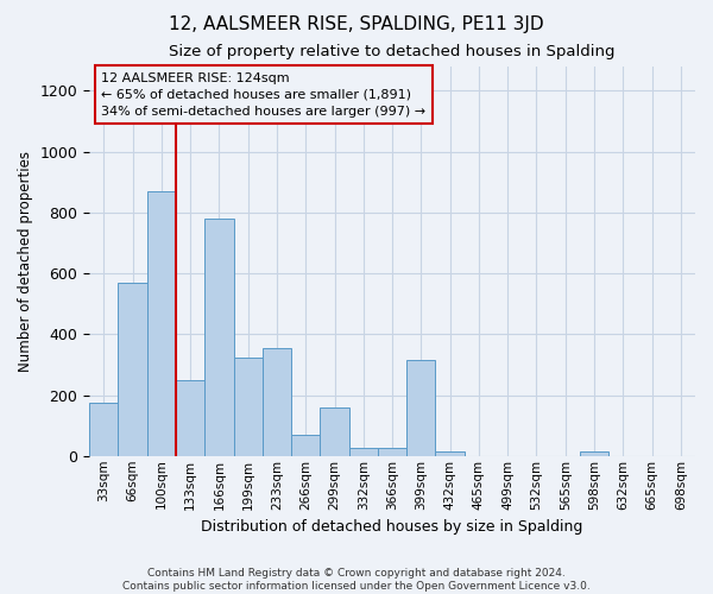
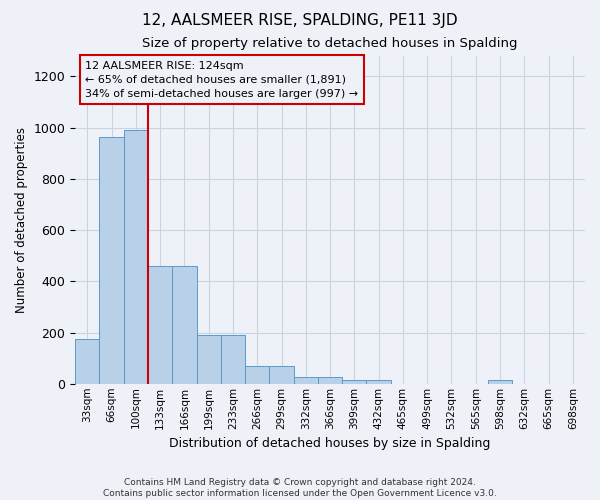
66sqm: 570 -> 965
100sqm: 870 -> 990
133sqm: 250 -> 460
166sqm: 780 -> 460
199sqm: 325 -> 190
233sqm: 355 -> 190
299sqm: 160 -> 70
399sqm: 315 -> 15
